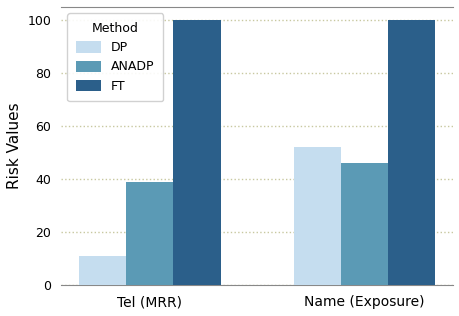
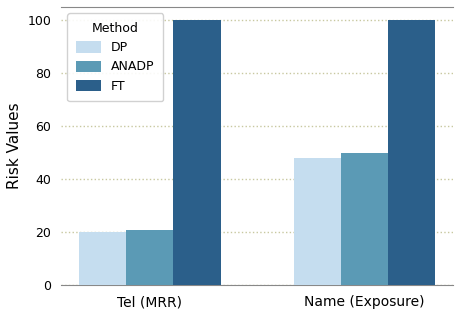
DP/Tel (MRR): 11 -> 20
ANADP/Tel (MRR): 39 -> 21
DP/Name (Exposure): 52 -> 48
ANADP/Name (Exposure): 46 -> 50
